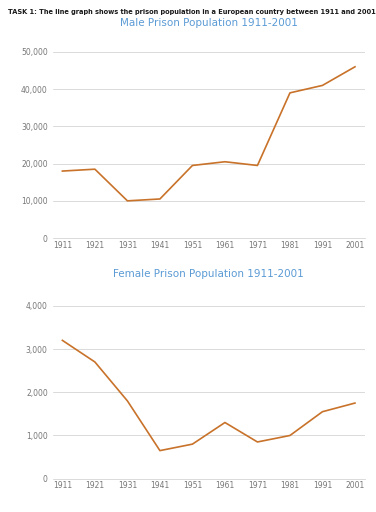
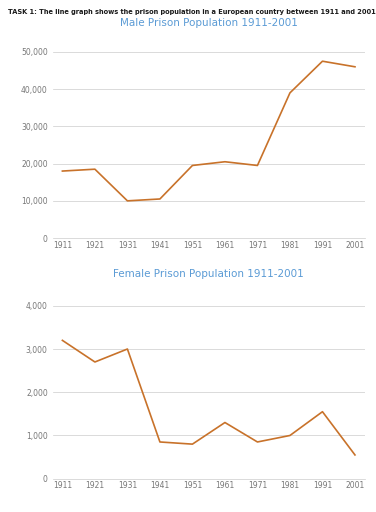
Male Prison Population 1911-2001/1991: 41,000 -> 47,500
Female Prison Population 1911-2001/1931: 1,800 -> 3,000
Female Prison Population 1911-2001/1941: 650 -> 850
Female Prison Population 1911-2001/2001: 1,750 -> 550
